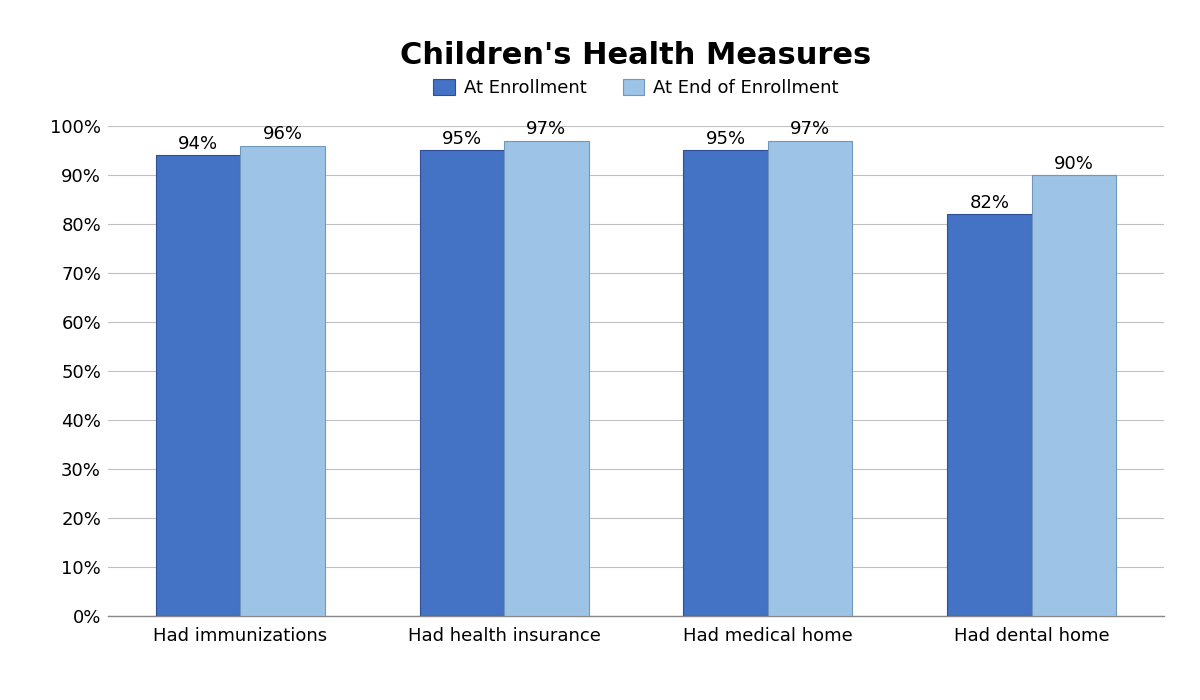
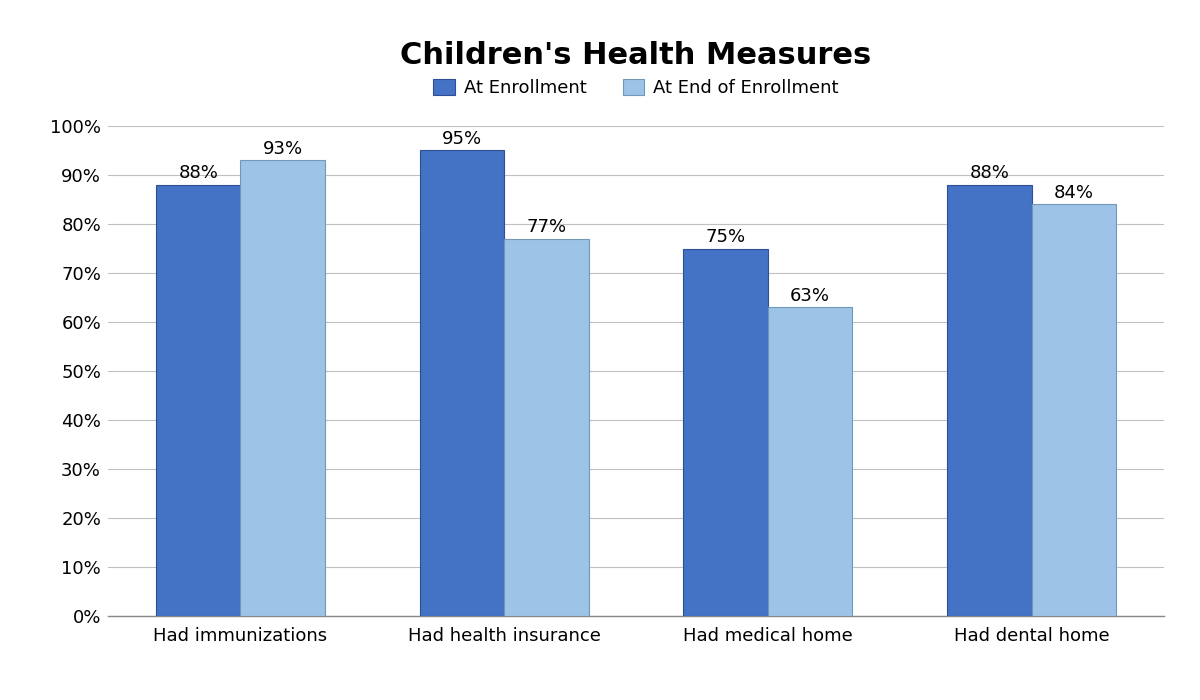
At Enrollment/Had immunizations: 94% -> 88%
At End of Enrollment/Had immunizations: 96% -> 93%
At End of Enrollment/Had health insurance: 97% -> 77%
At Enrollment/Had medical home: 95% -> 75%
At End of Enrollment/Had medical home: 97% -> 63%
At Enrollment/Had dental home: 82% -> 88%
At End of Enrollment/Had dental home: 90% -> 84%
